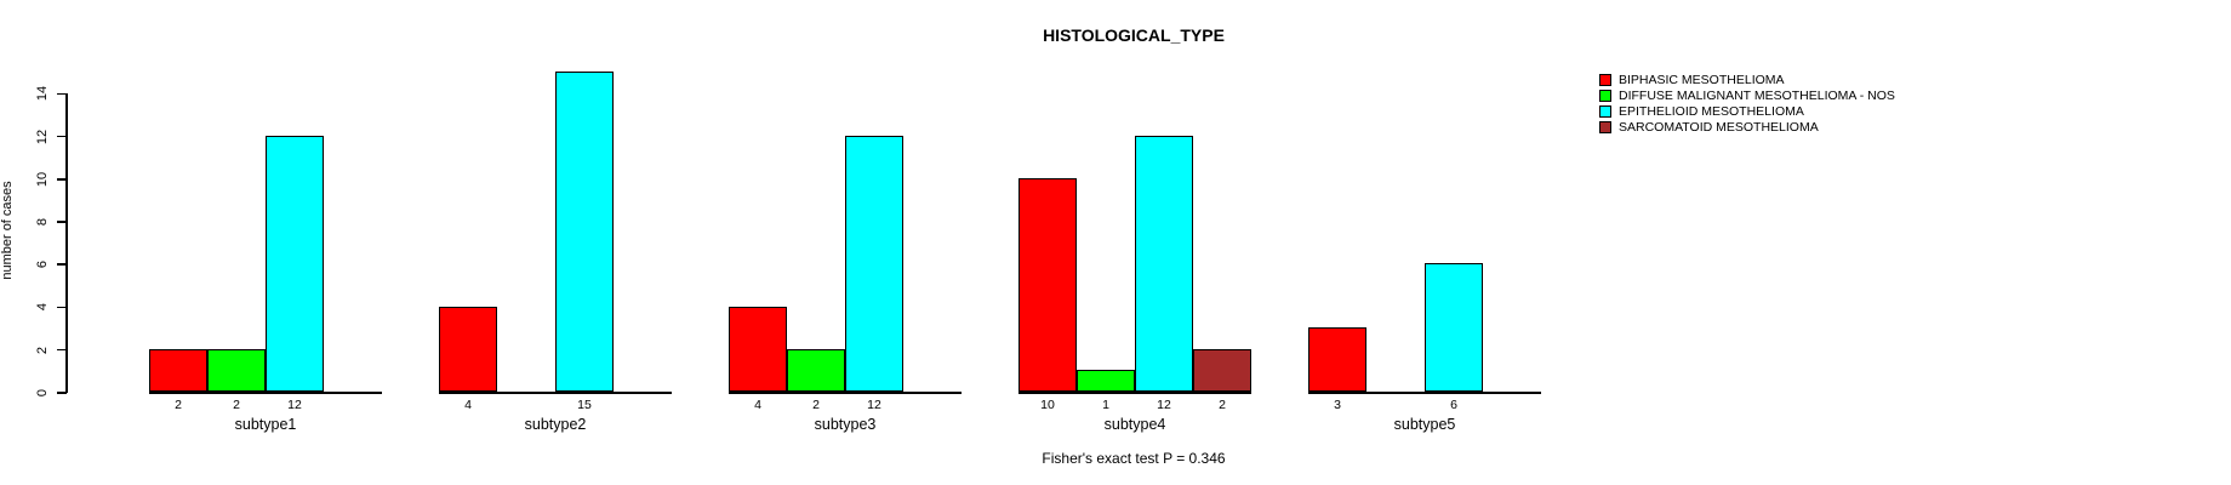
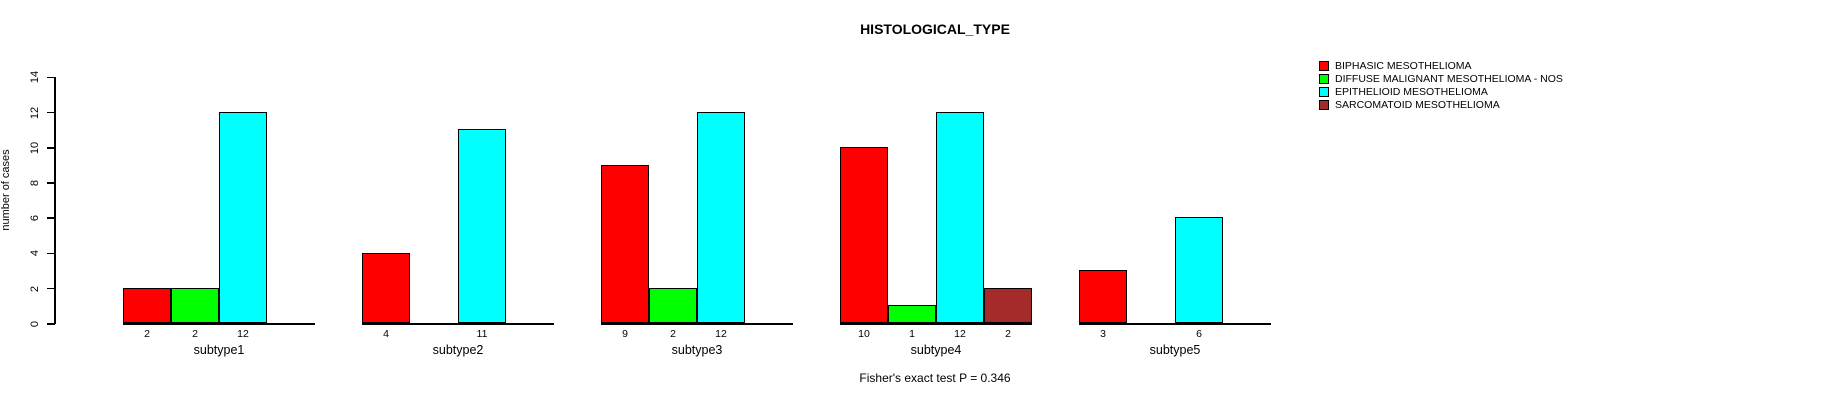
EPITHELIOID MESOTHELIOMA/subtype2: 15 -> 11
BIPHASIC MESOTHELIOMA/subtype3: 4 -> 9
